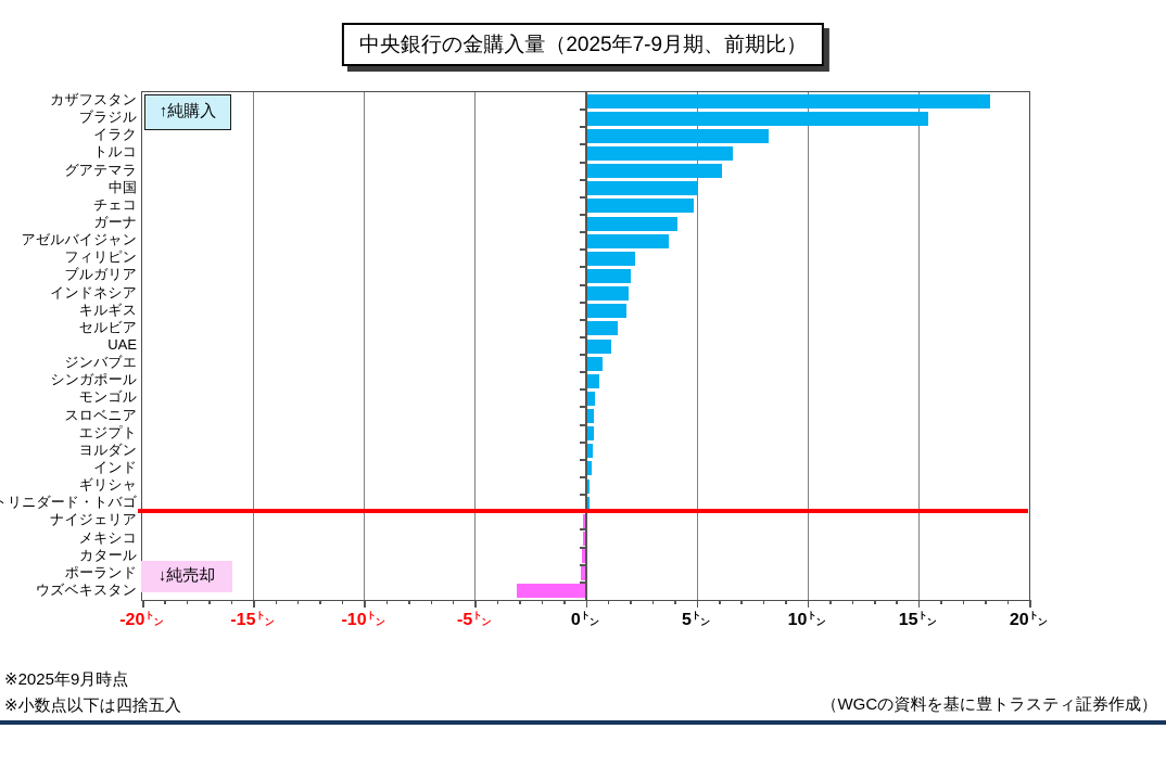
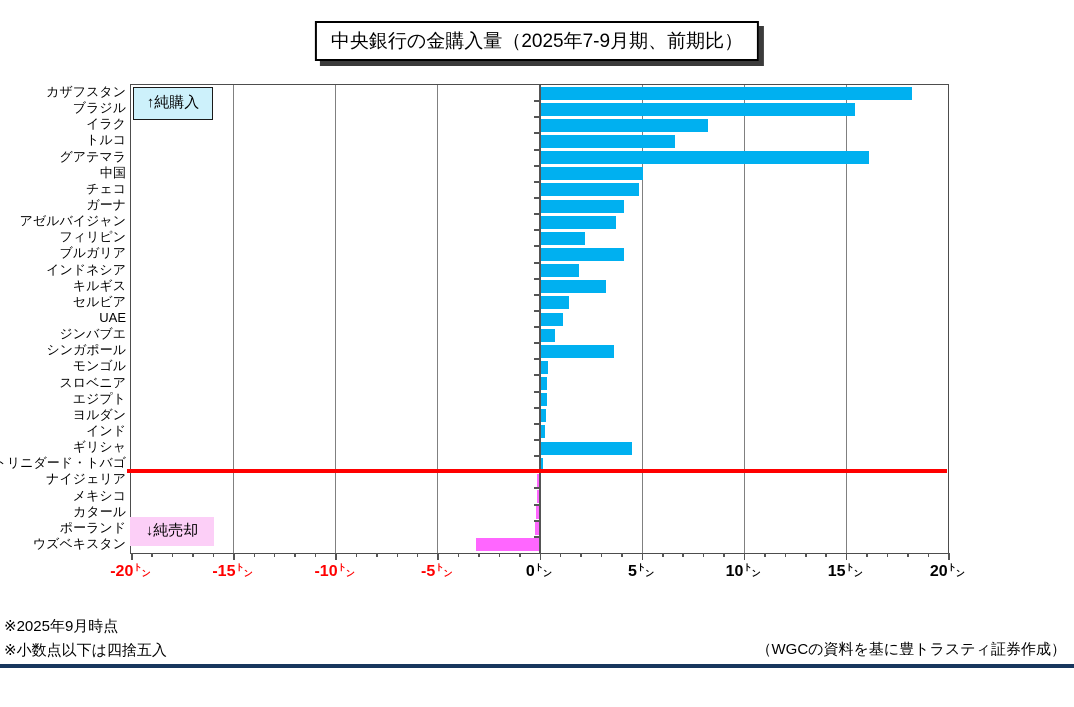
グアテマラ: 6.1 -> 16.1
ブルガリア: 2.0 -> 4.1
キルギス: 1.8 -> 3.2
シンガポール: 0.6 -> 3.6
ギリシャ: 0.1 -> 4.5
